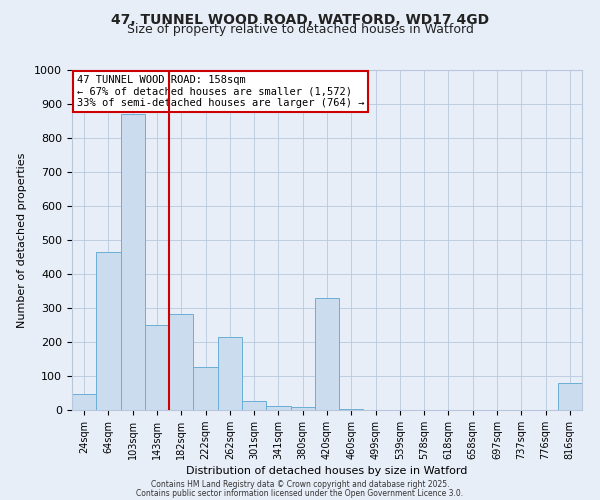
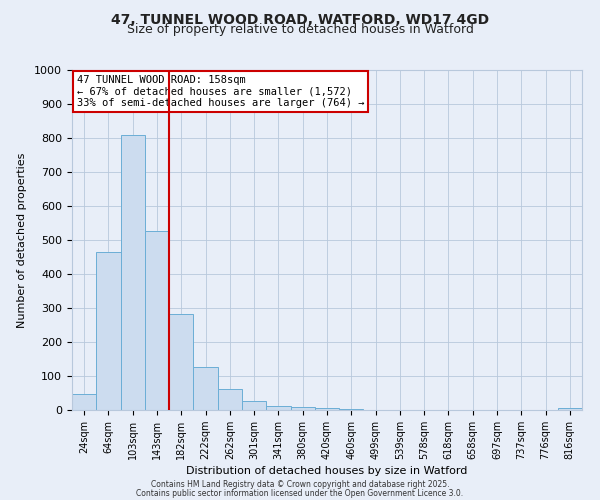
103sqm: 870 -> 810
143sqm: 250 -> 525
262sqm: 215 -> 62
420sqm: 330 -> 5
816sqm: 80 -> 5
